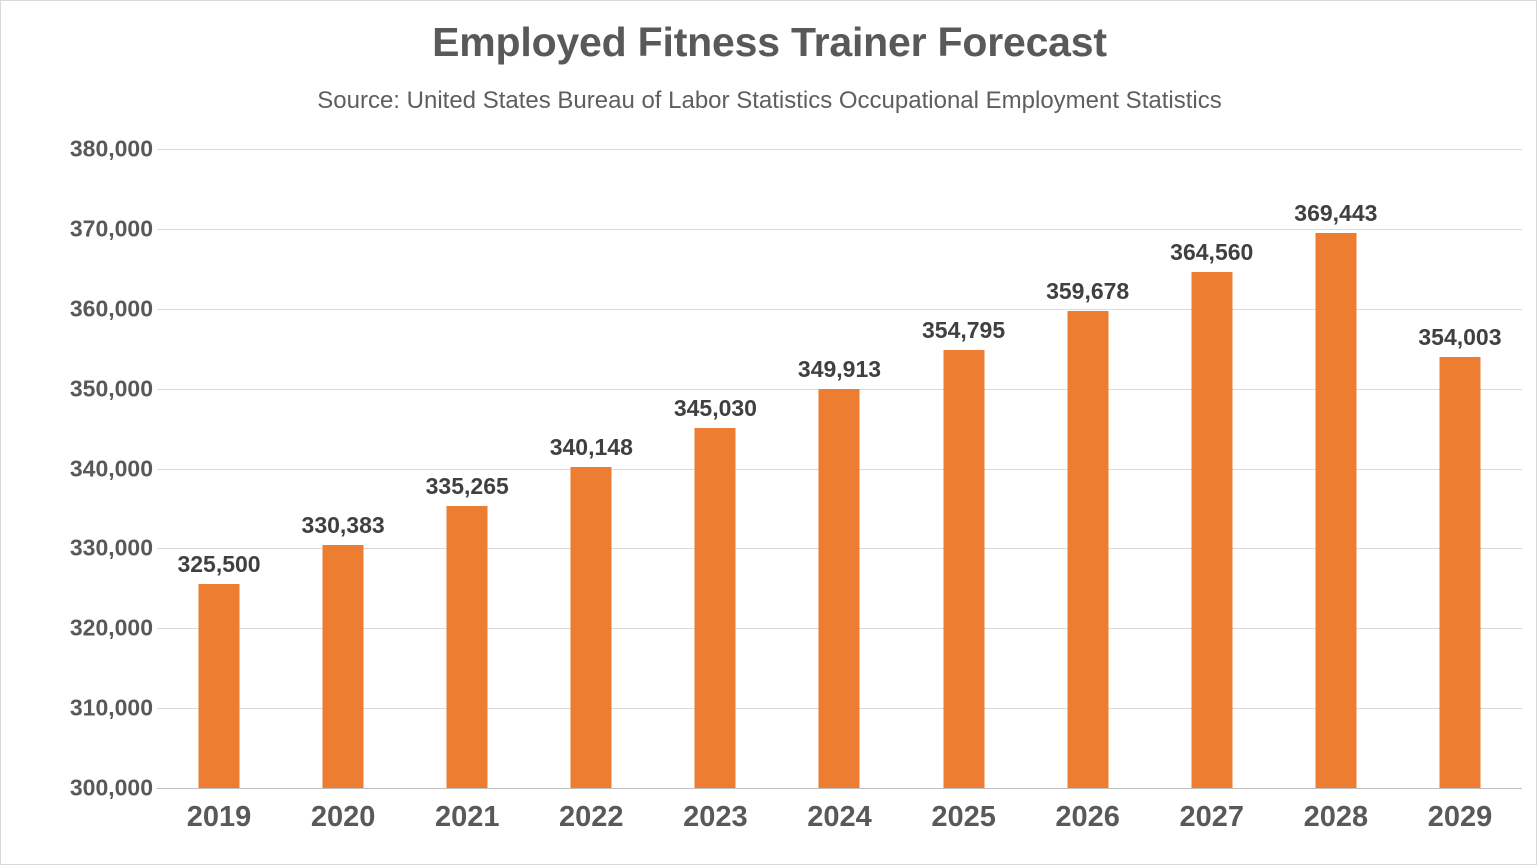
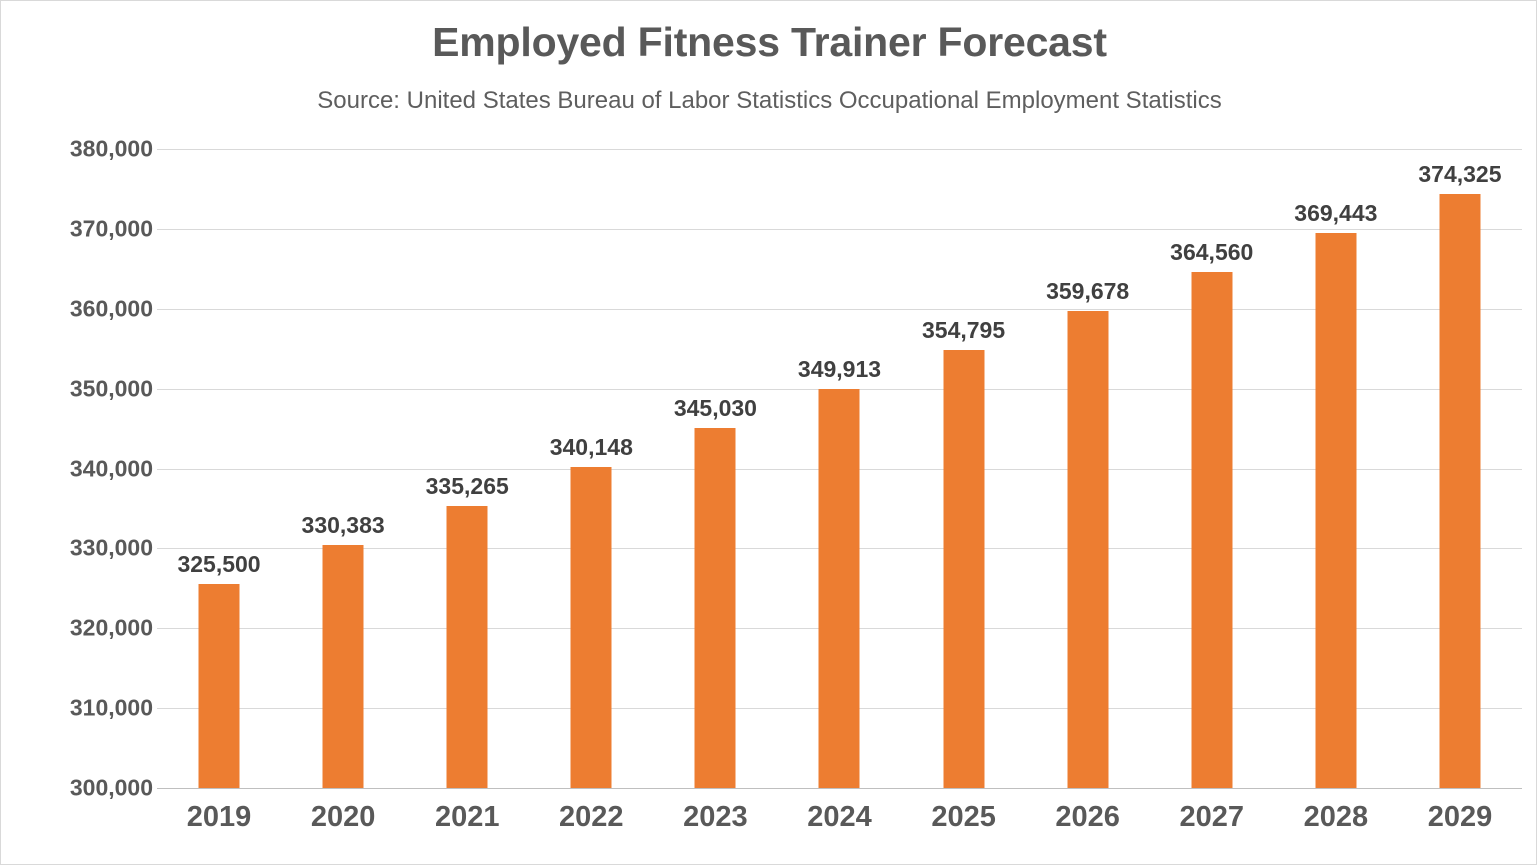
2029: 354,003 -> 374,325
